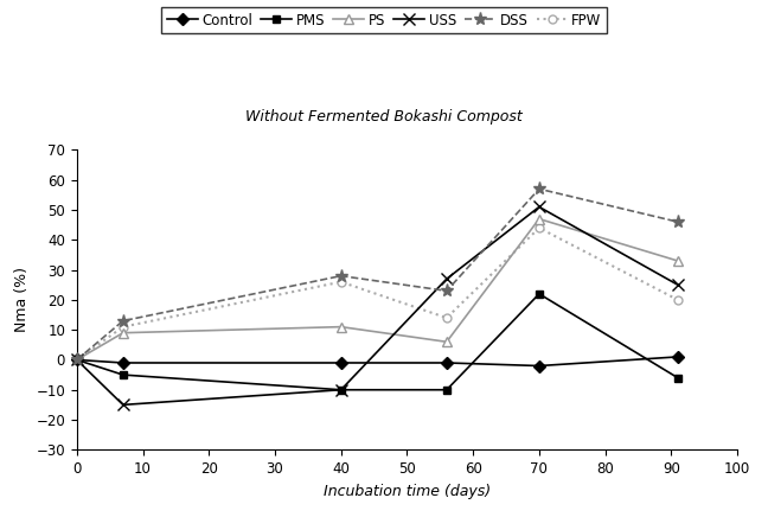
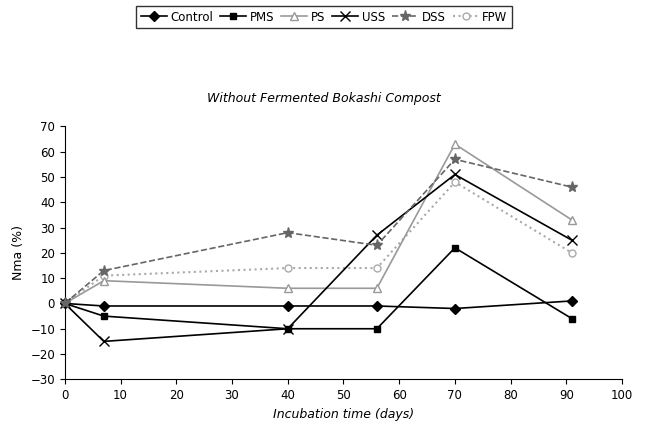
PS/40: 11 -> 6
FPW/40: 26 -> 14
PS/70: 47 -> 63
FPW/70: 44 -> 48
